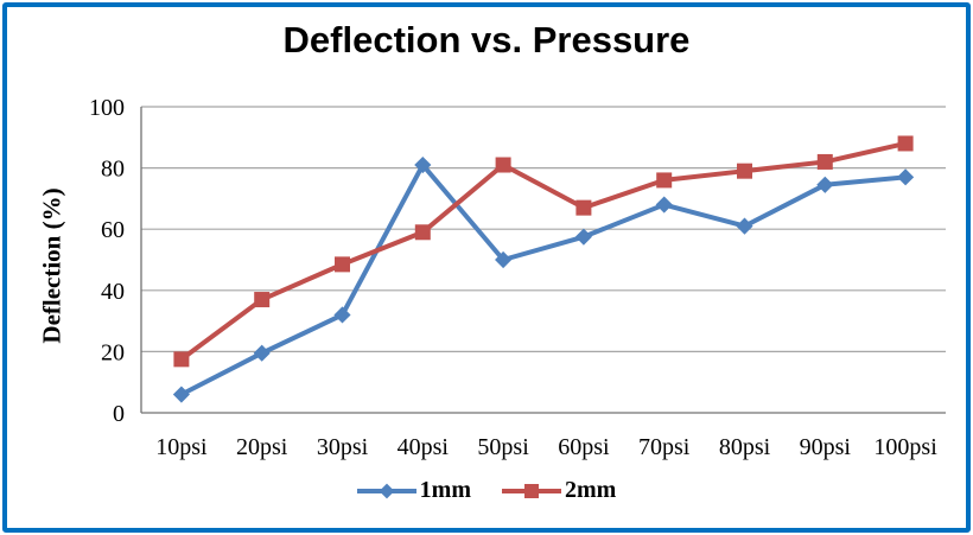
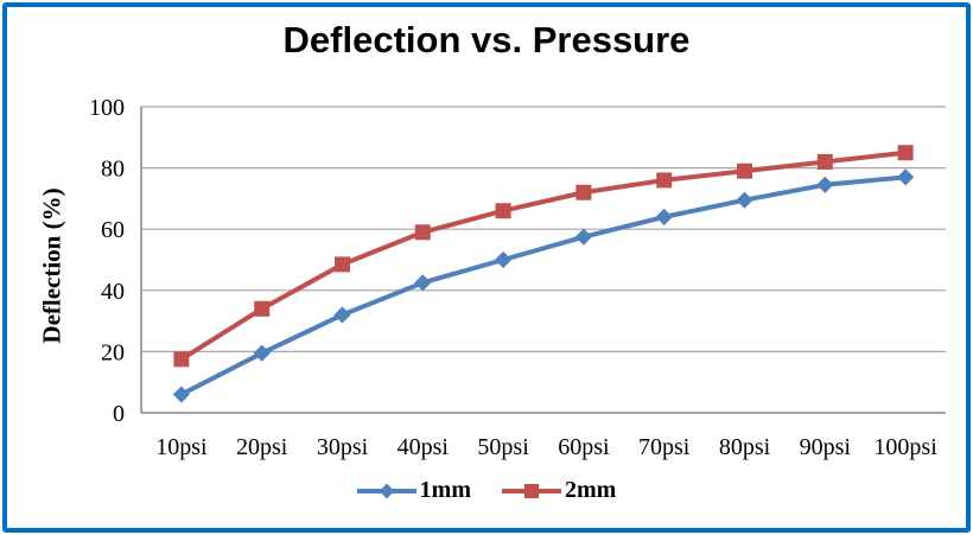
2mm/20psi: 37 -> 34
1mm/40psi: 81 -> 42
2mm/50psi: 81 -> 66
2mm/60psi: 67 -> 72
1mm/70psi: 68 -> 64
1mm/80psi: 61 -> 70
2mm/100psi: 88 -> 85
